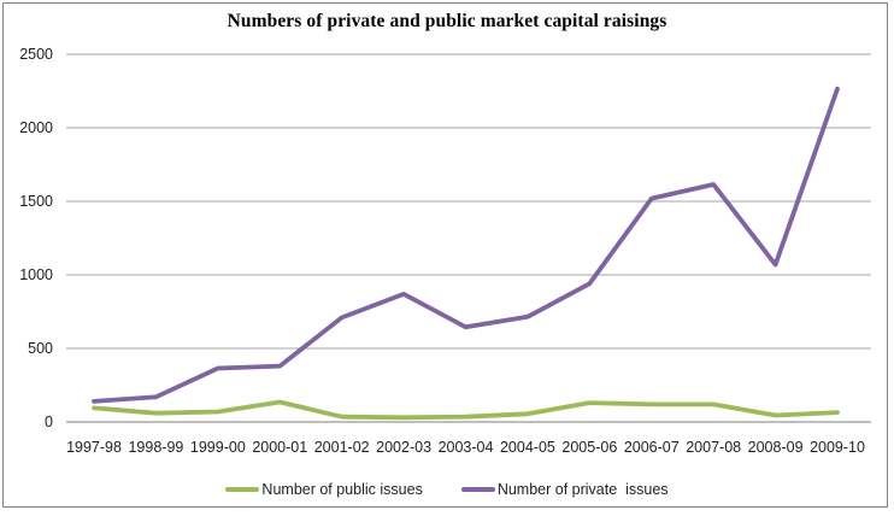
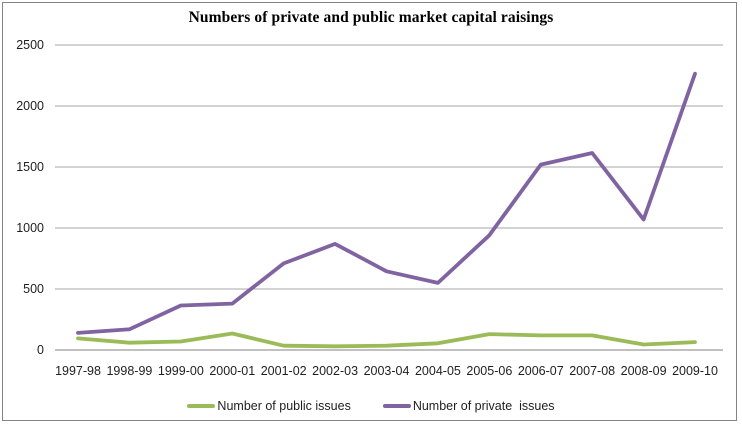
Number of private issues/2004-05: 720 -> 550
